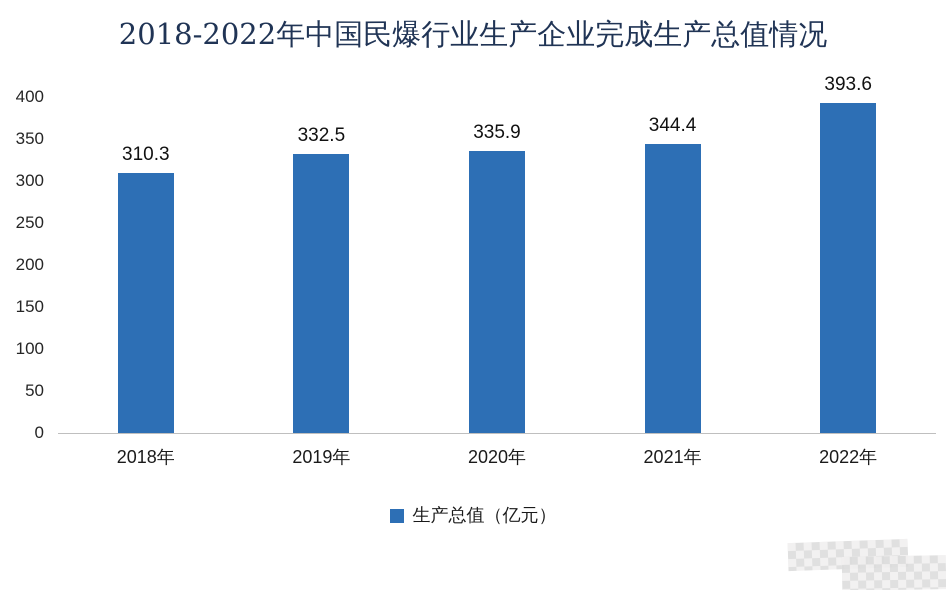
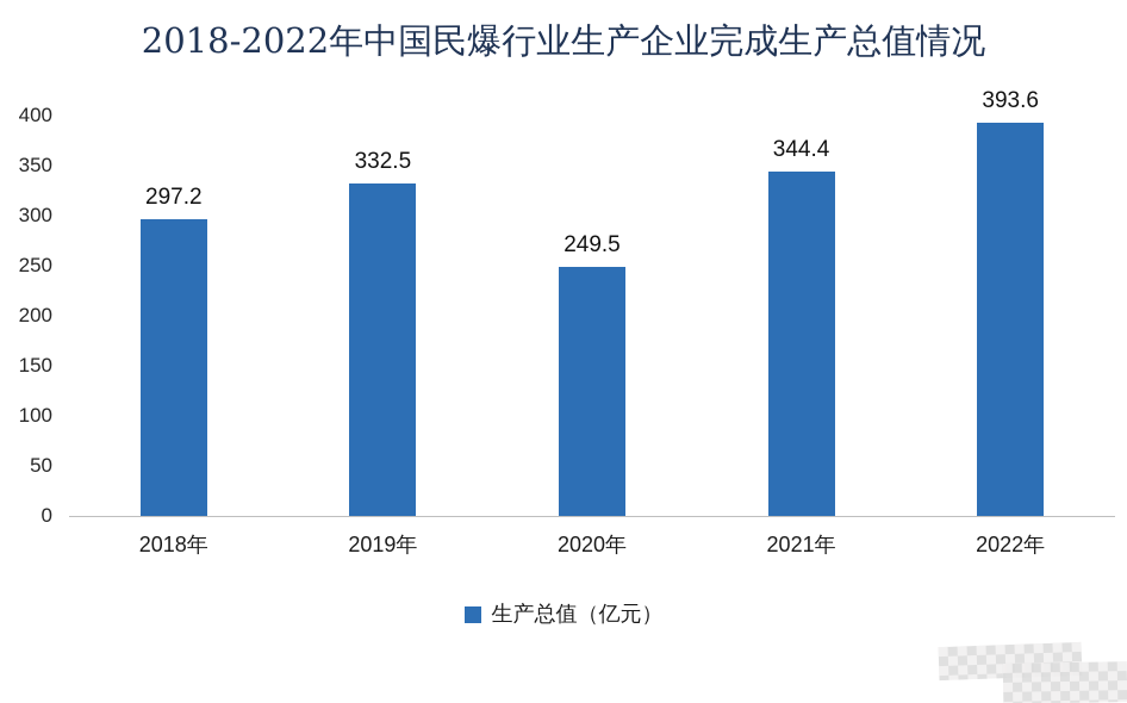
2018年: 310.3 -> 297.2
2020年: 335.9 -> 249.5
